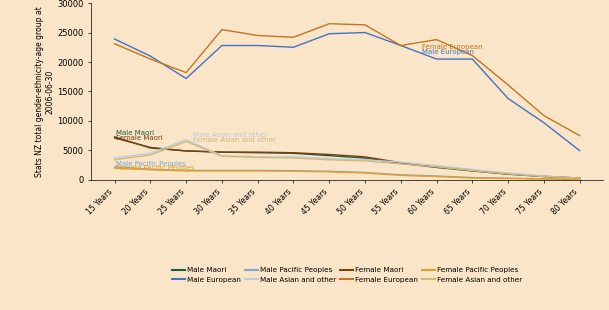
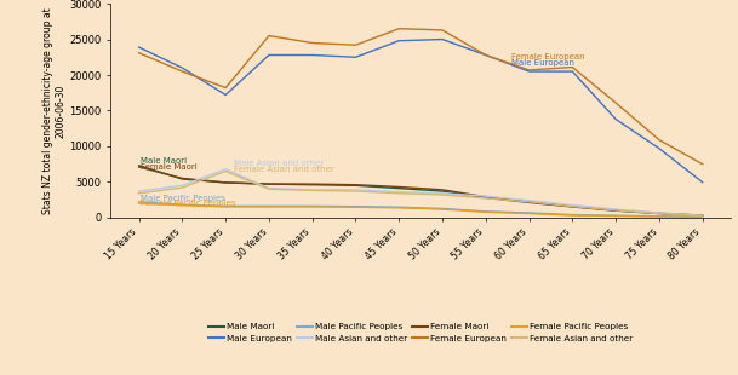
Female European/60 Years: 23800 -> 20700
